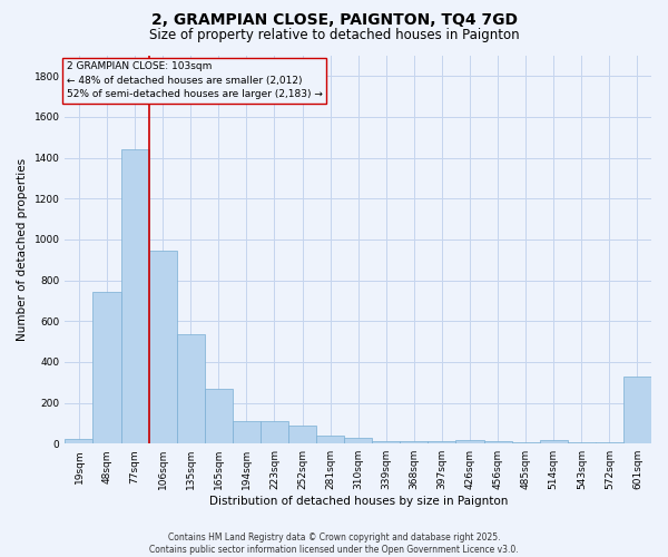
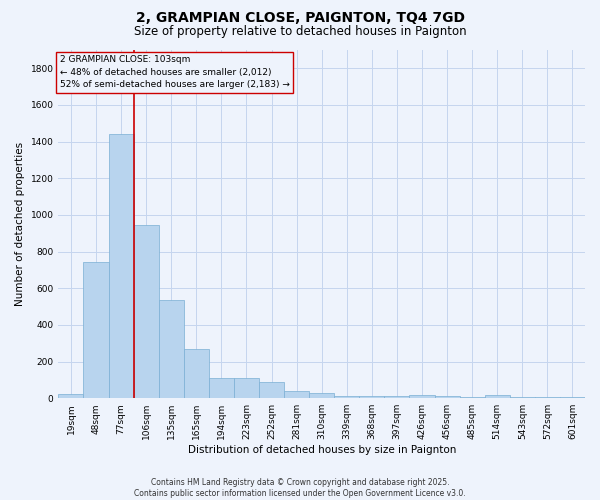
601sqm: 330 -> 0
